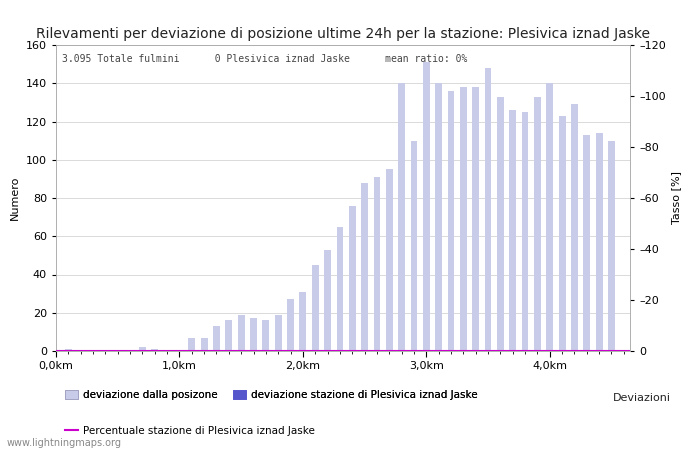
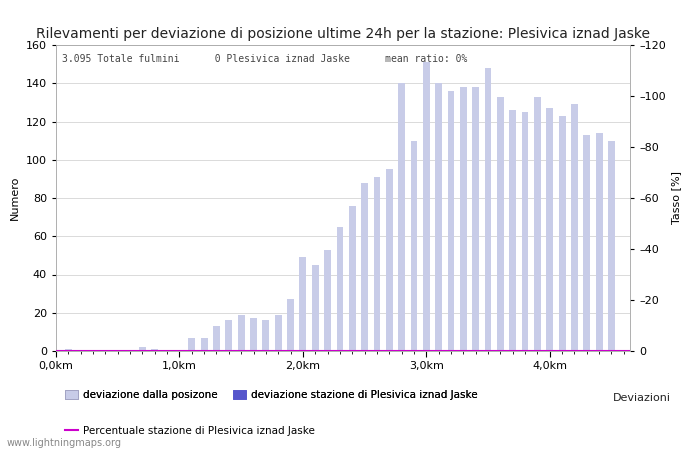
2,0km: 31 -> 49
4,0km: 140 -> 127
